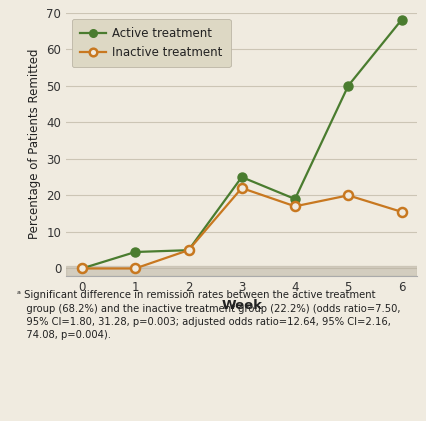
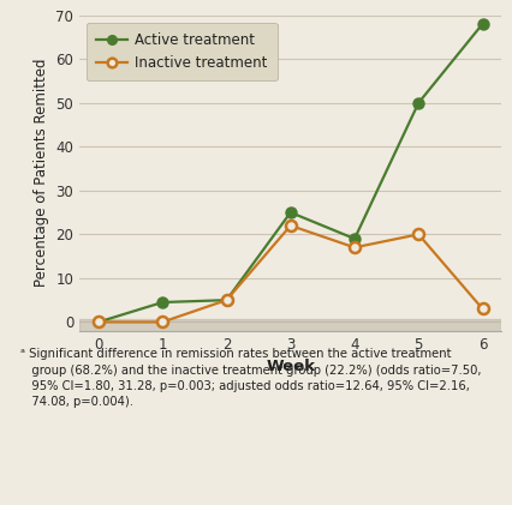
Inactive treatment/6: 15.5 -> 3.0
